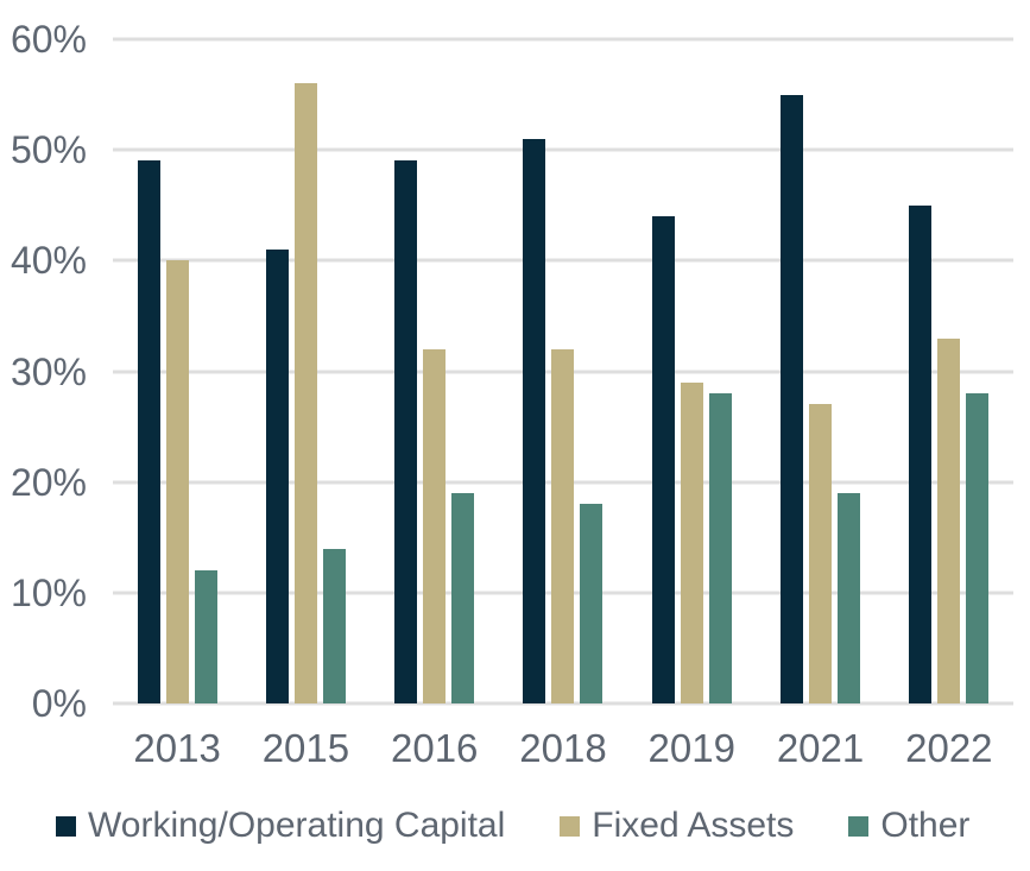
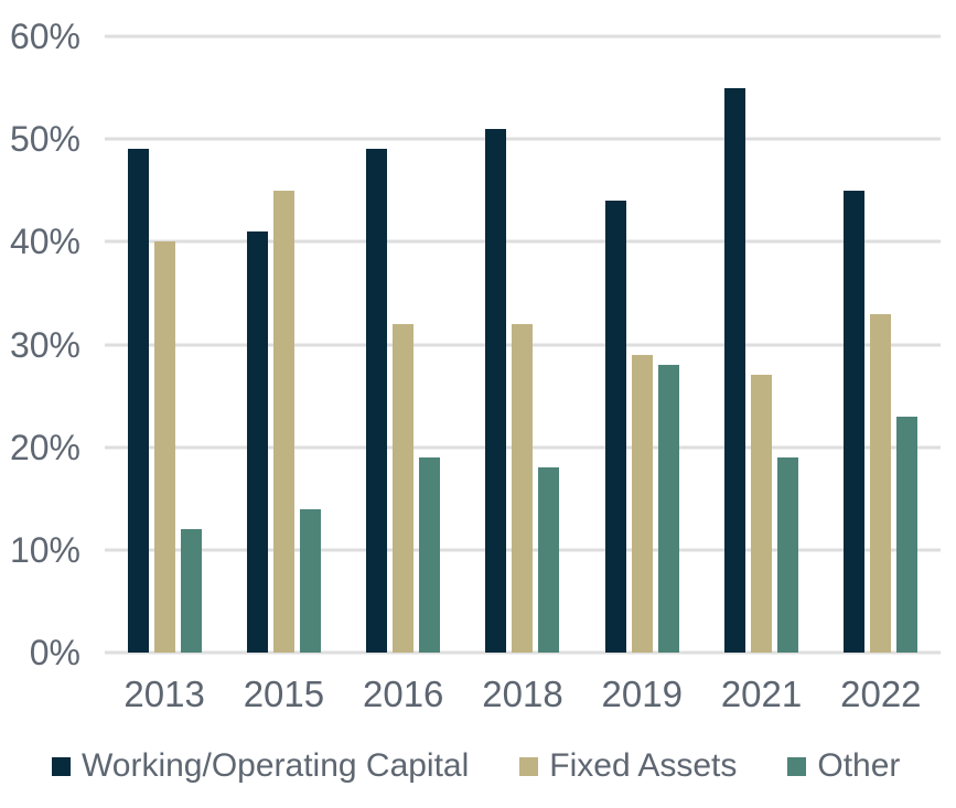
Fixed Assets/2015: 56% -> 45%
Other/2022: 28% -> 23%
